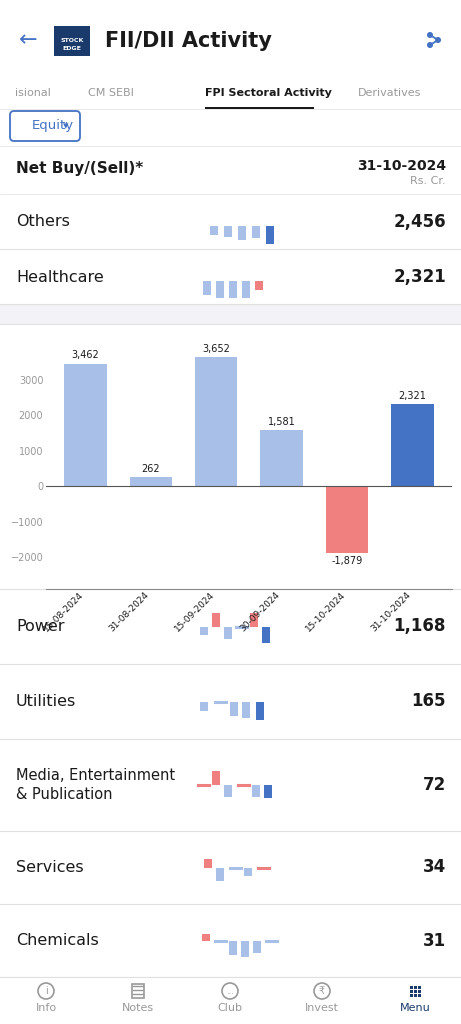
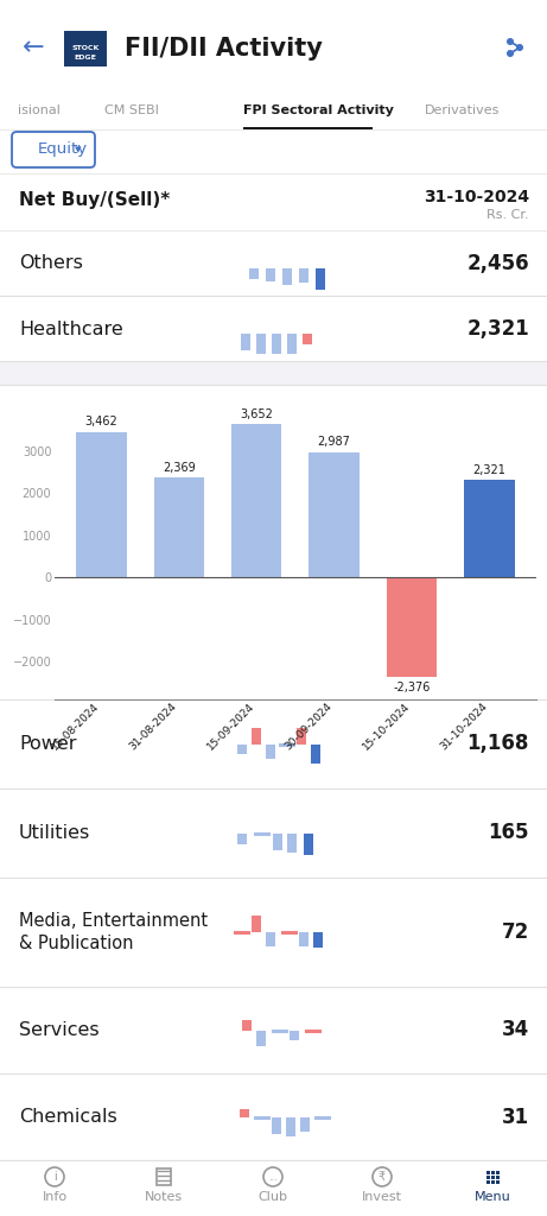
31-08-2024: 262 -> 2,369
30-09-2024: 1,581 -> 2,987
15-10-2024: -1,879 -> -2,376
